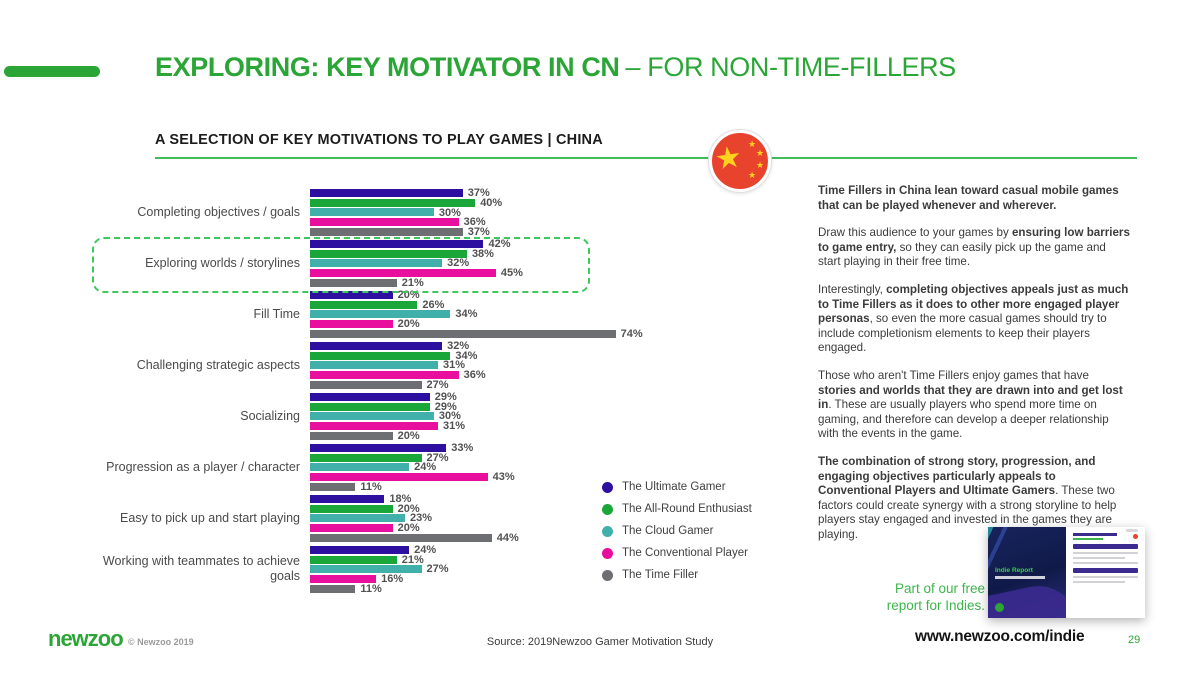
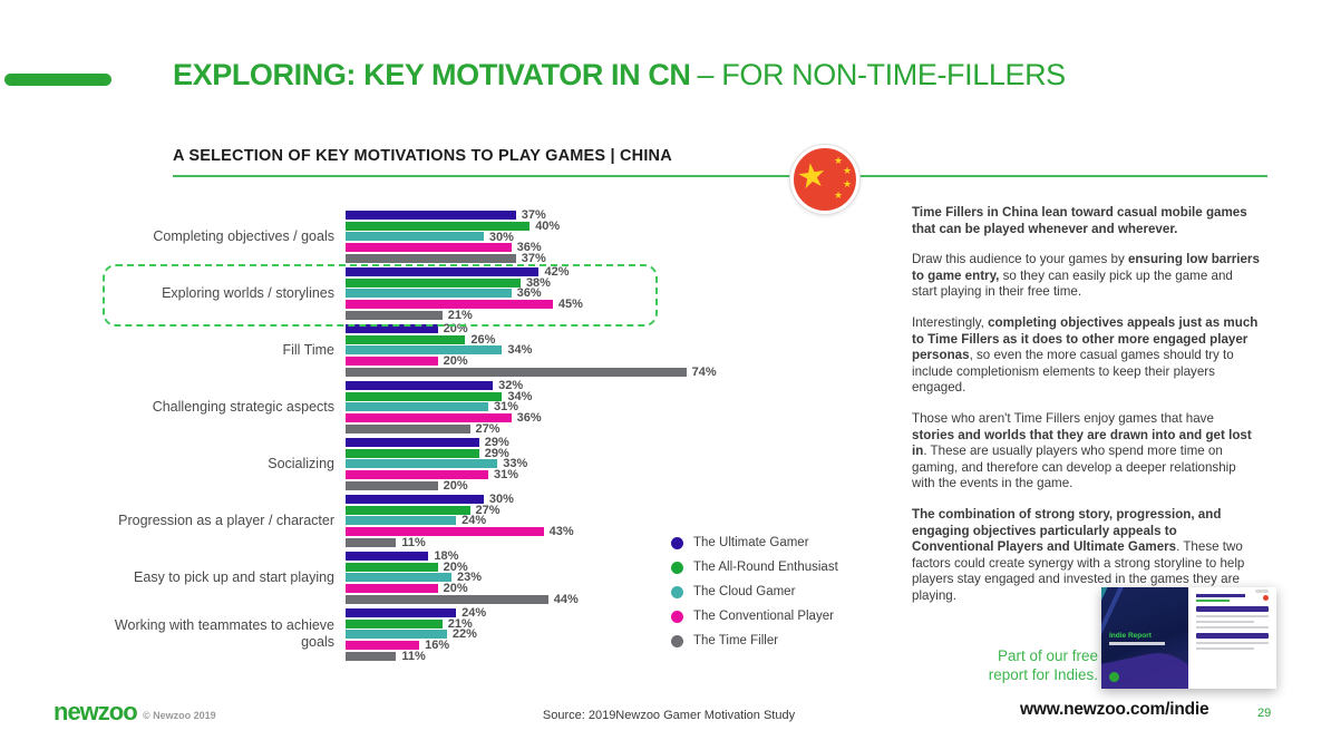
The Cloud Gamer/Exploring worlds / storylines: 32% -> 36%
The Cloud Gamer/Socializing: 30% -> 33%
The Ultimate Gamer/Progression as a player / character: 33% -> 30%
The Cloud Gamer/Working with teammates to achieve goals: 27% -> 22%
